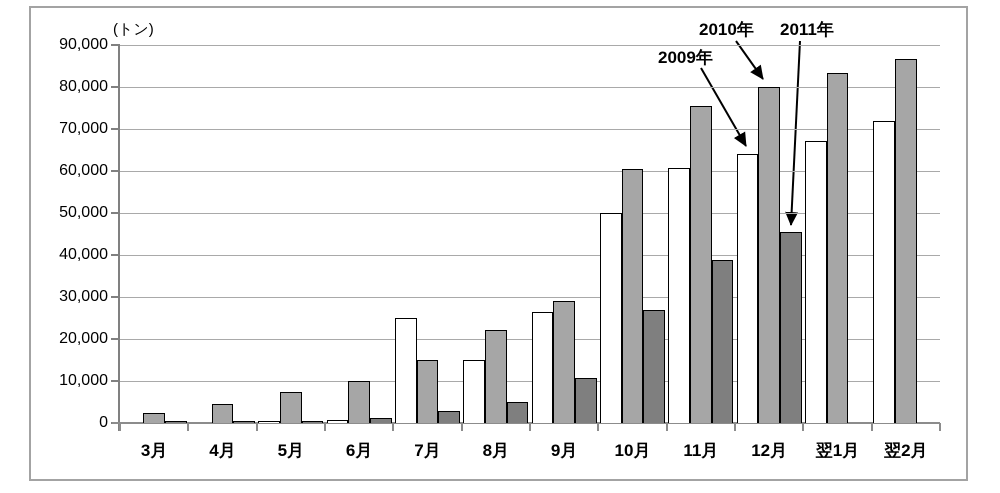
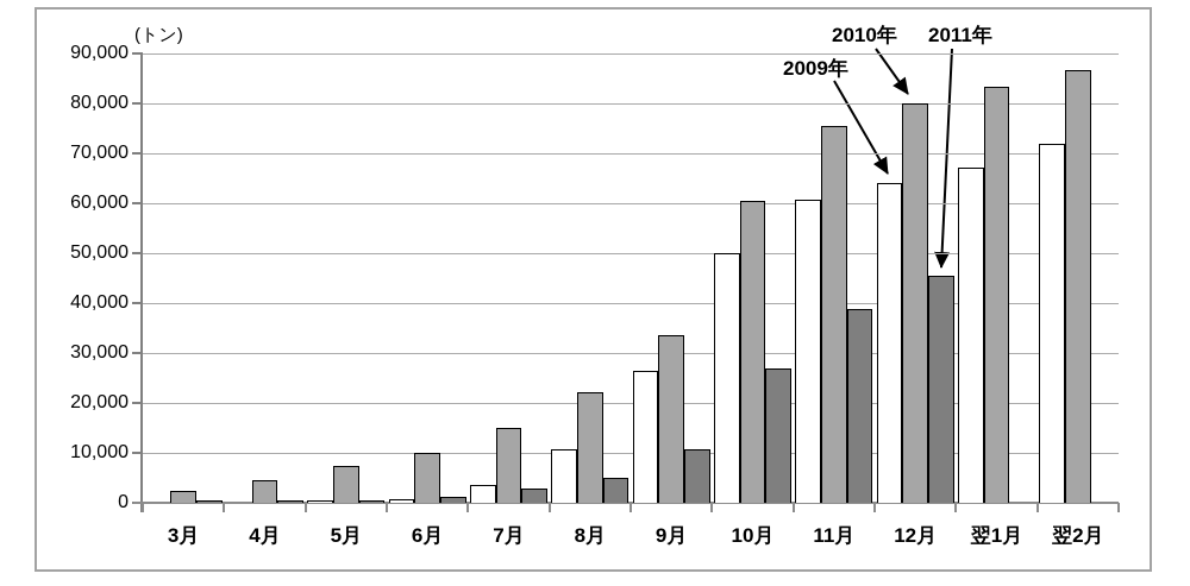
2009年/7月: 25000 -> 4000
2009年/8月: 15000 -> 11000
2010年/9月: 29000 -> 34000
